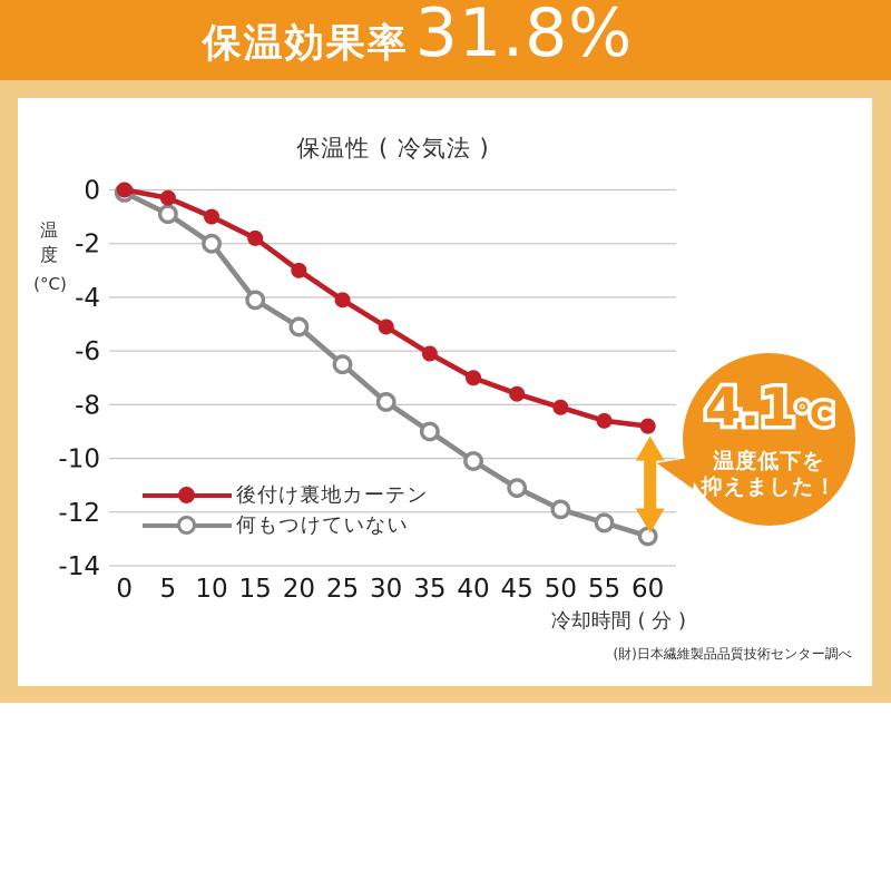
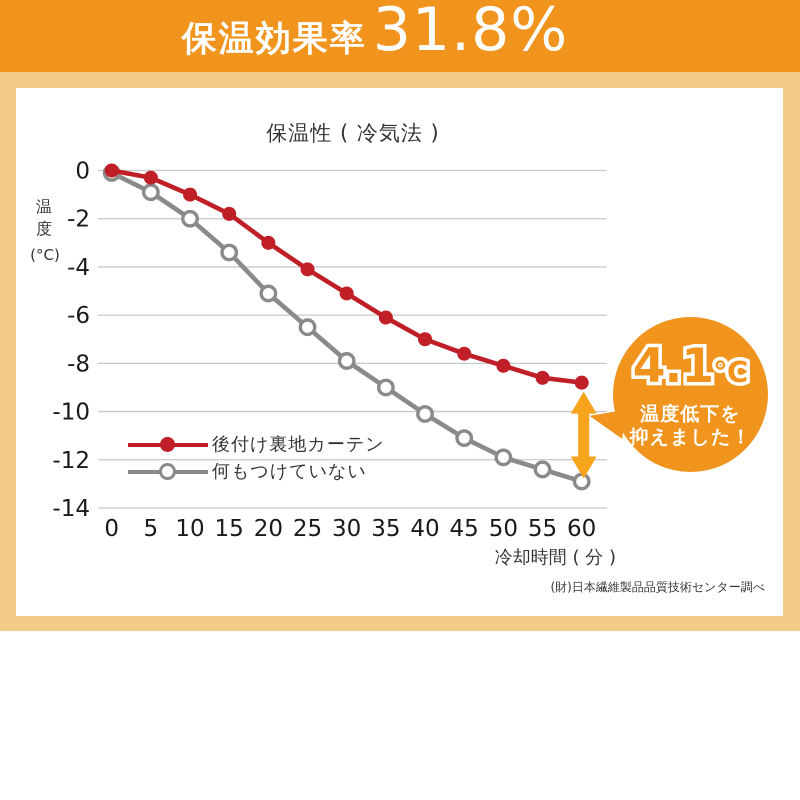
何もつけていない/15: -4.1 -> -3.4
